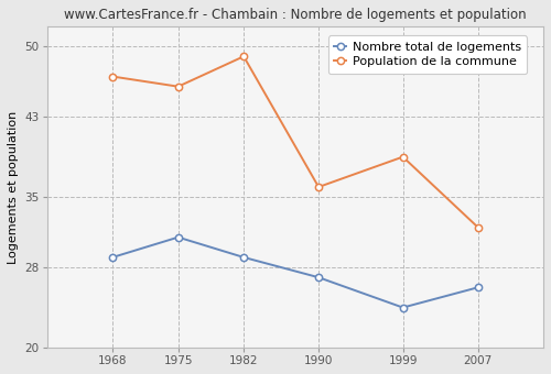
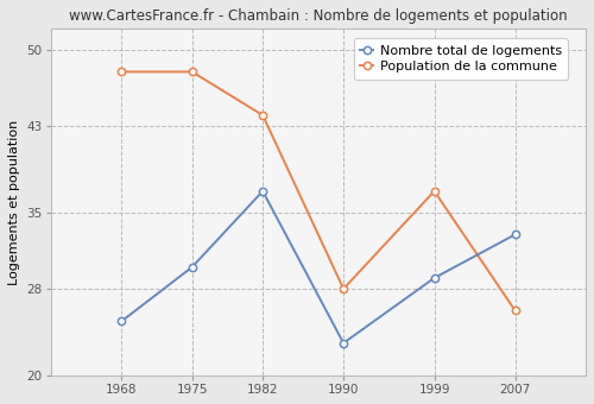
Nombre total de logements/1968: 29 -> 25
Population de la commune/1968: 47 -> 48
Nombre total de logements/1975: 31 -> 30
Population de la commune/1975: 46 -> 48
Nombre total de logements/1982: 29 -> 37
Population de la commune/1982: 49 -> 44
Nombre total de logements/1990: 27 -> 23
Population de la commune/1990: 36 -> 28
Nombre total de logements/1999: 24 -> 29
Population de la commune/1999: 39 -> 37
Nombre total de logements/2007: 26 -> 33
Population de la commune/2007: 32 -> 26
